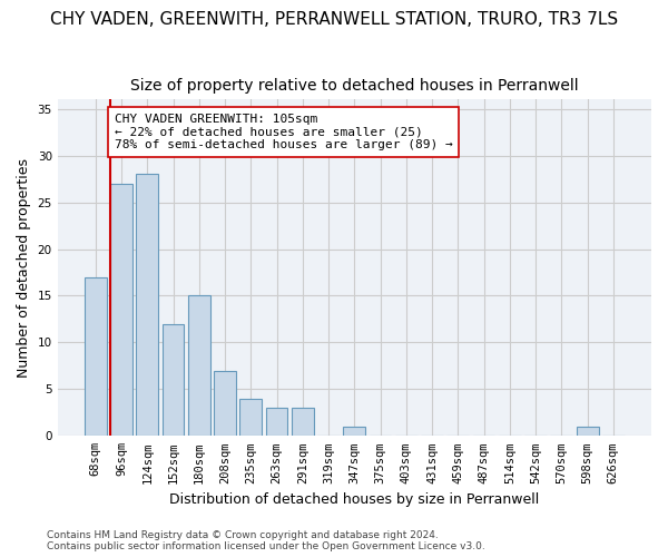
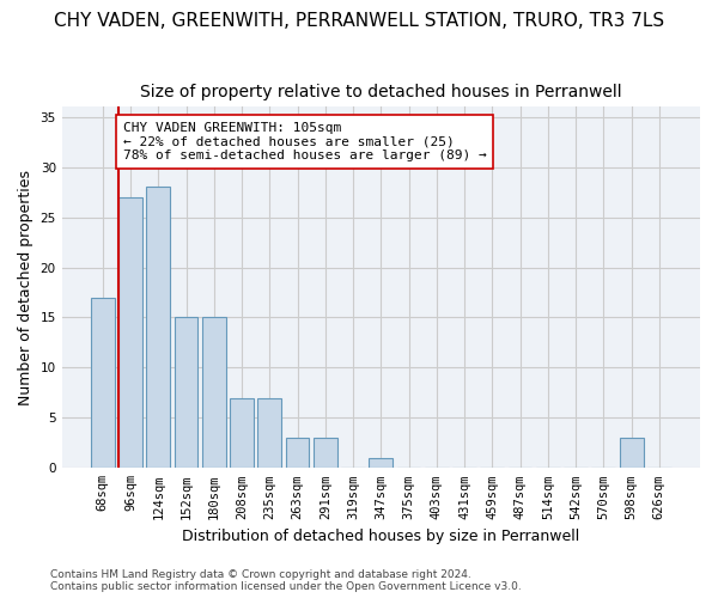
152sqm: 12 -> 15
235sqm: 4 -> 7
598sqm: 1 -> 3
